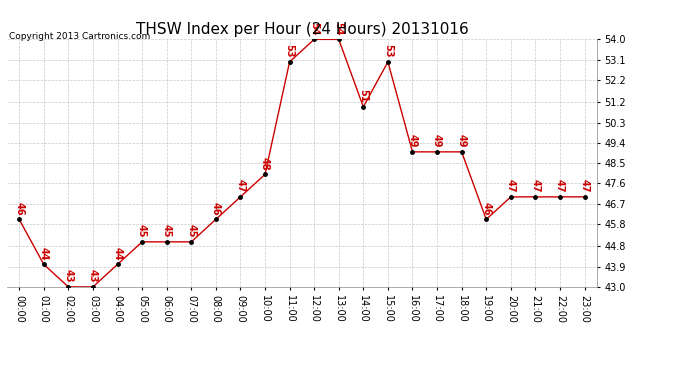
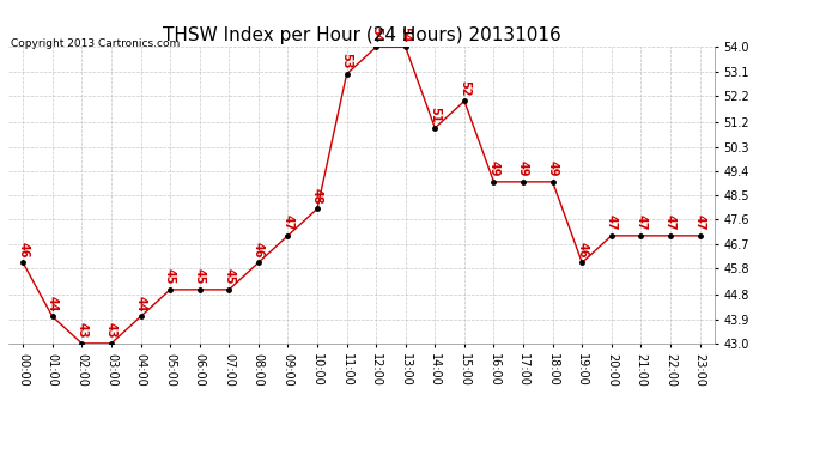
15:00: 53 -> 52
